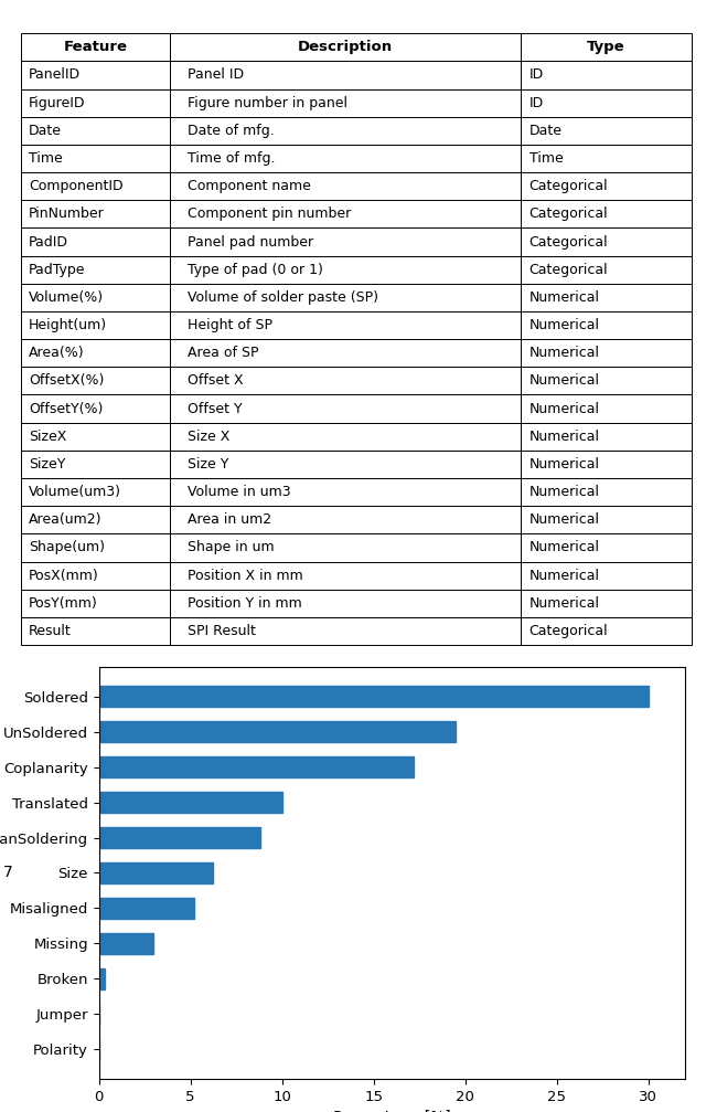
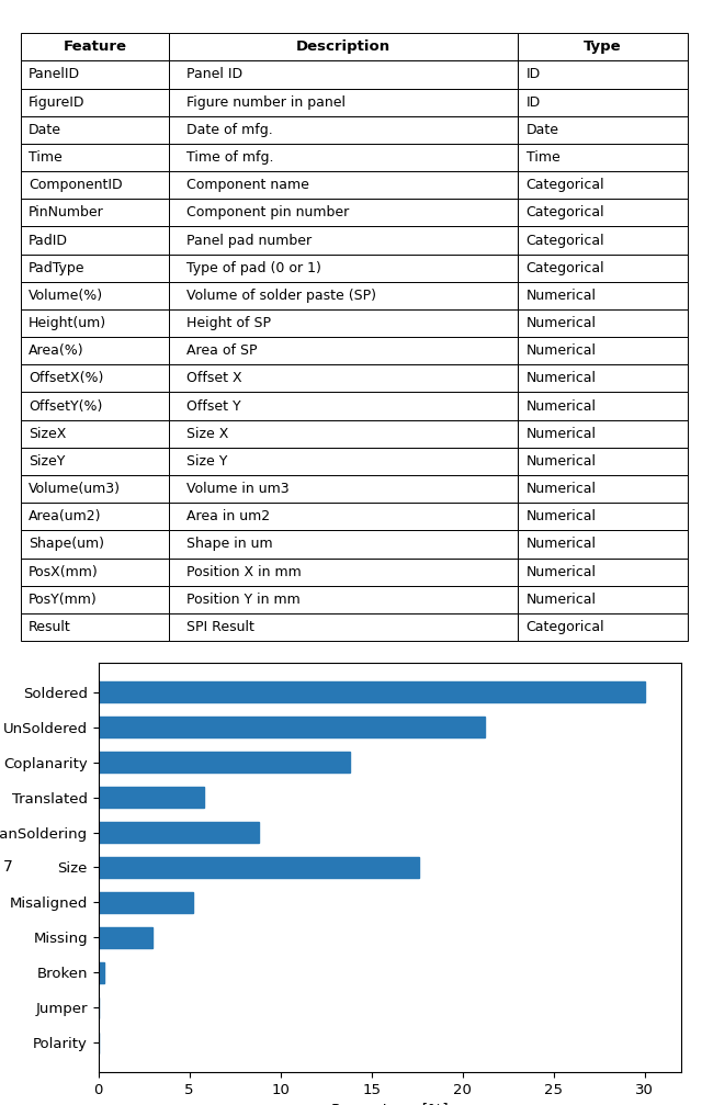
UnSoldered: 19.5 -> 21.2
Coplanarity: 17.2 -> 13.8
Translated: 10.0 -> 5.8
Size: 6.2 -> 17.6
